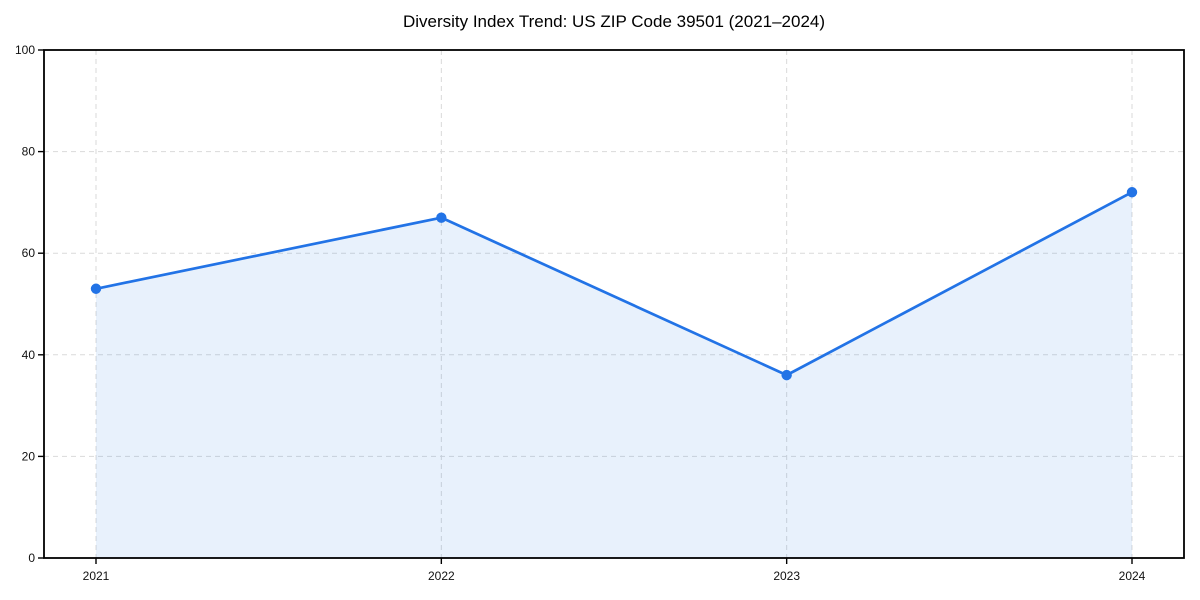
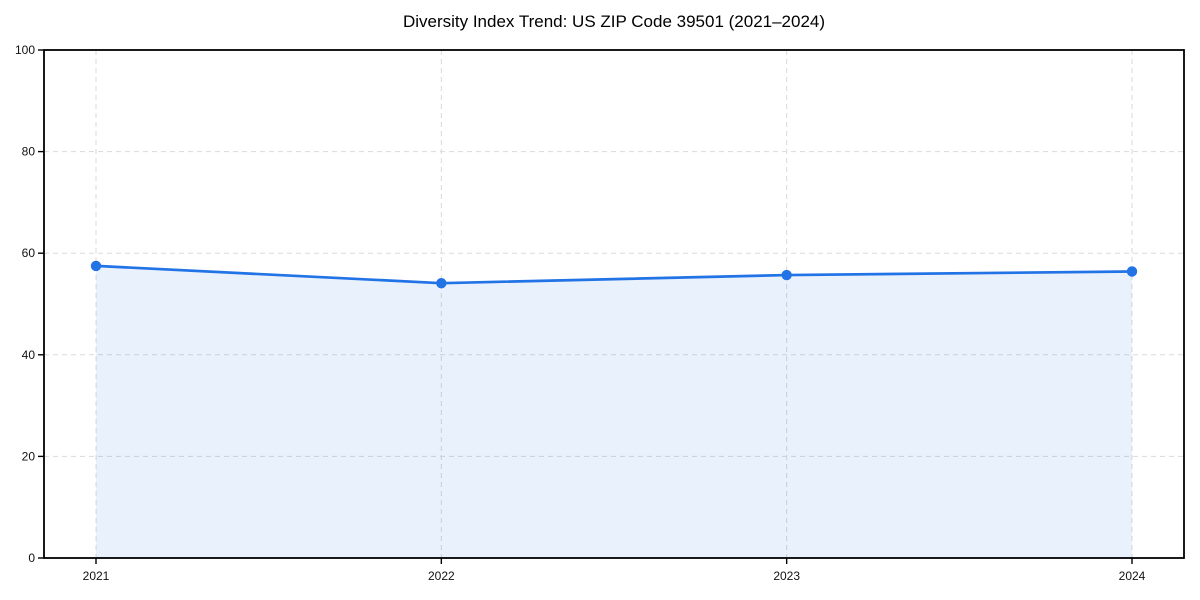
2021: 53 -> 58
2022: 67 -> 54
2023: 36 -> 56
2024: 72 -> 56
